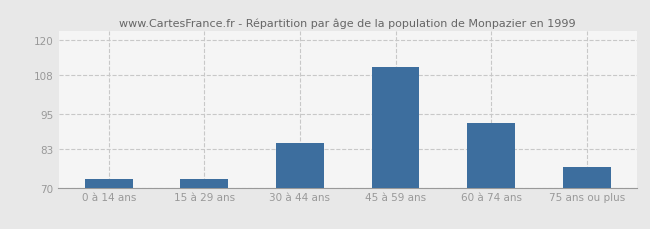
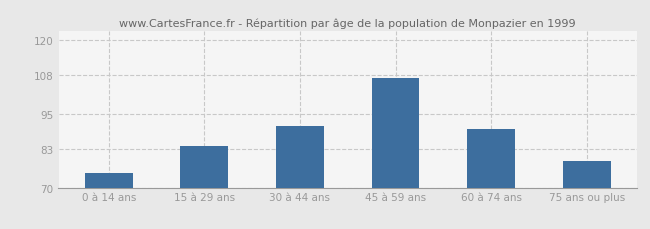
0 à 14 ans: 73 -> 75
15 à 29 ans: 73 -> 84
30 à 44 ans: 85 -> 91
45 à 59 ans: 111 -> 107
60 à 74 ans: 92 -> 90
75 ans ou plus: 77 -> 79
